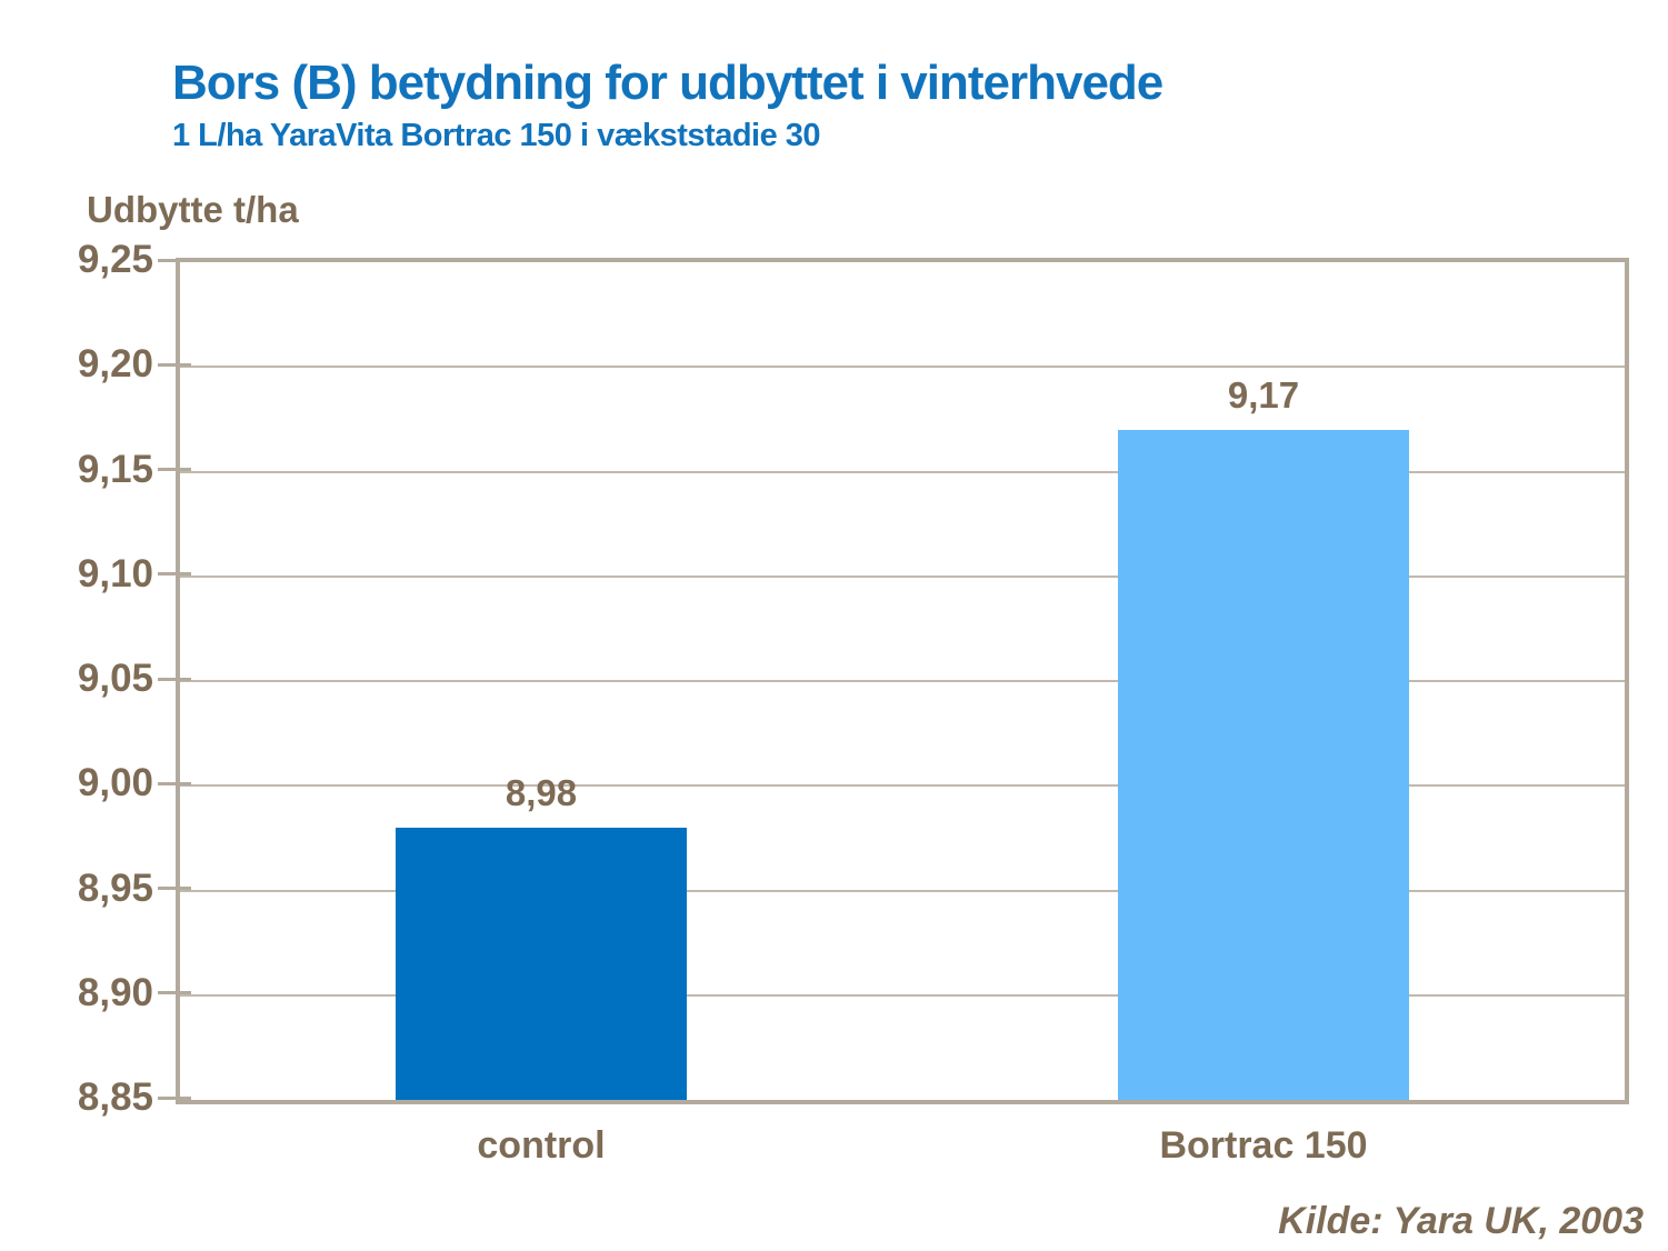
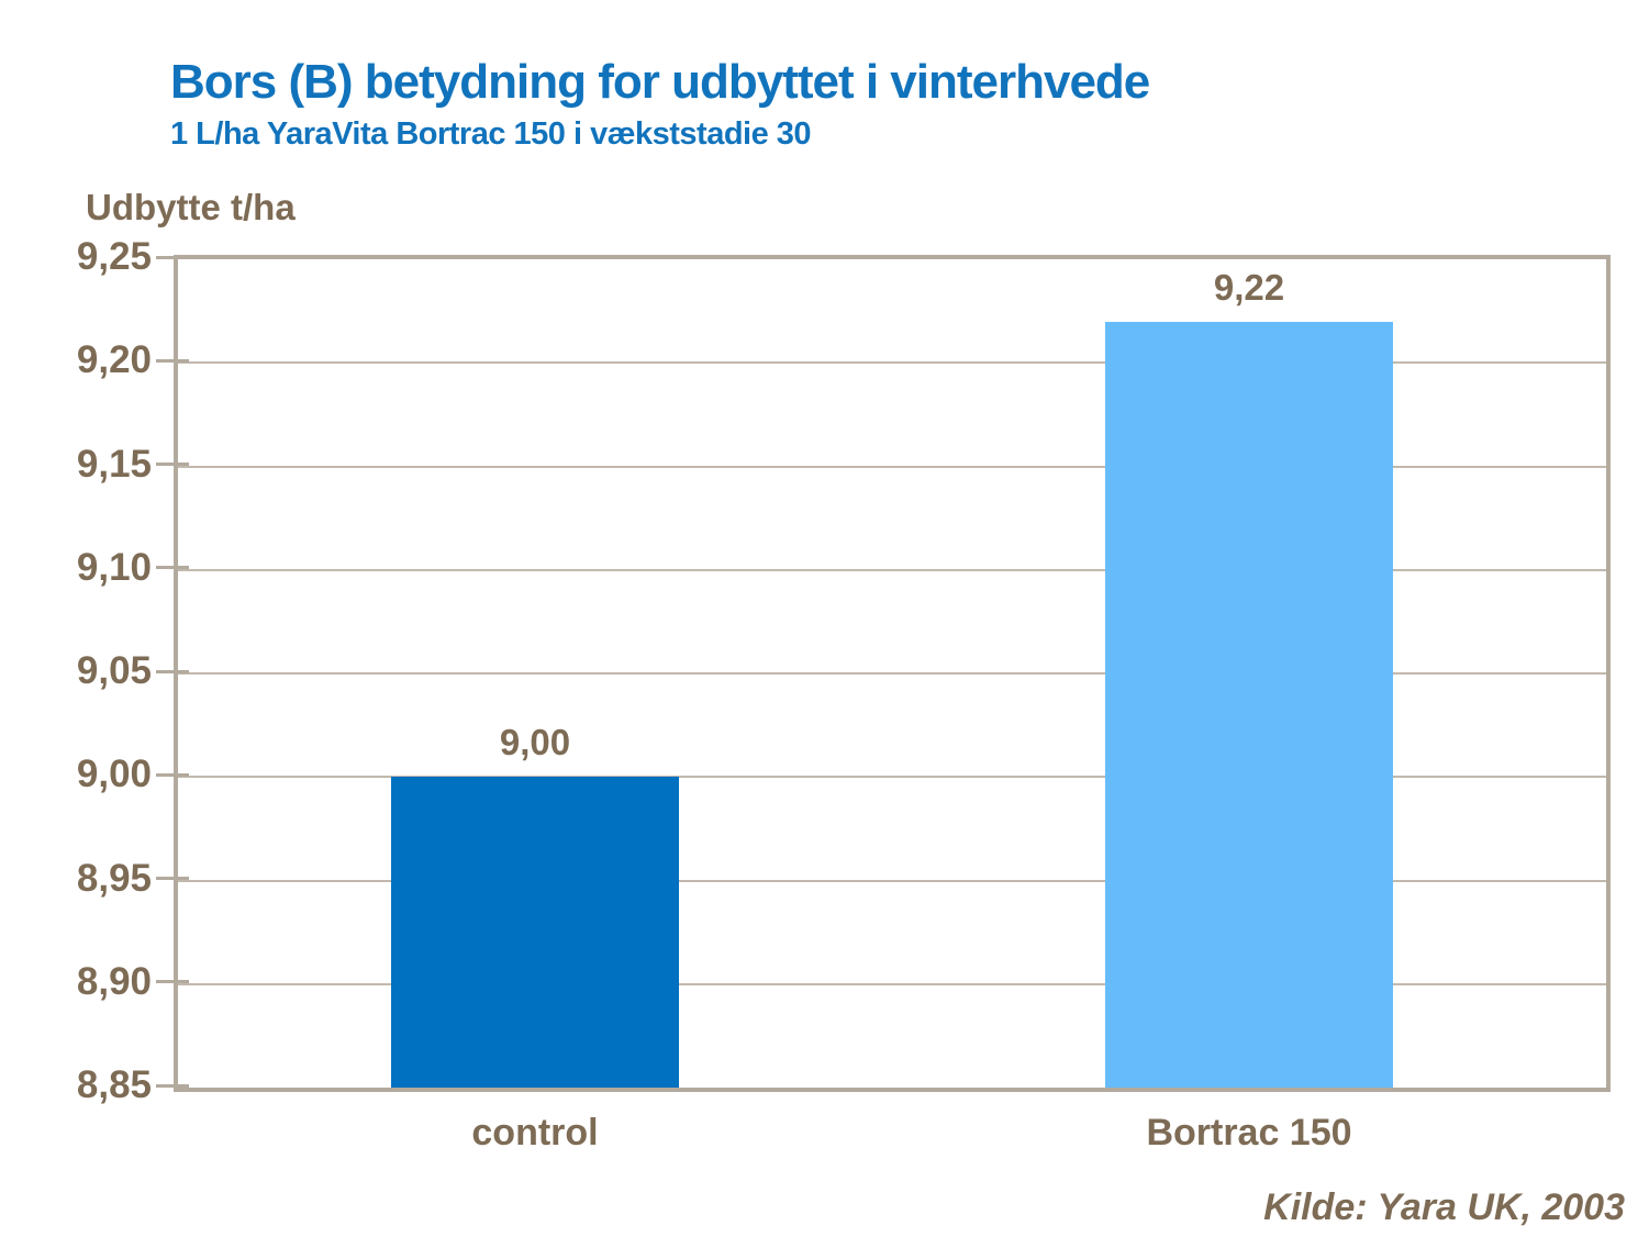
control: 8,98 -> 9,00
Bortrac 150: 9,17 -> 9,22
